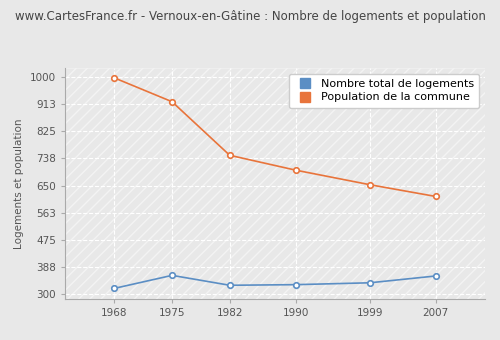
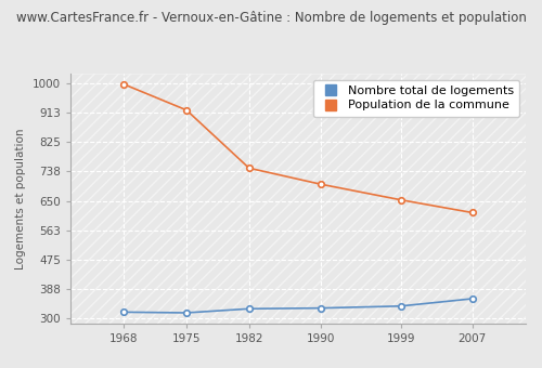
Nombre total de logements/1975: 360 -> 316
